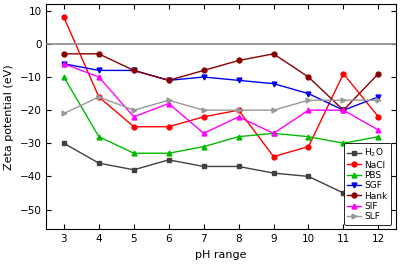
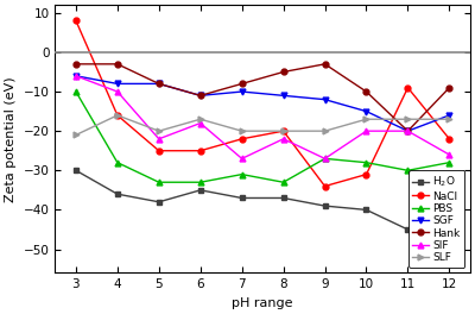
PBS/8: -28 -> -33
